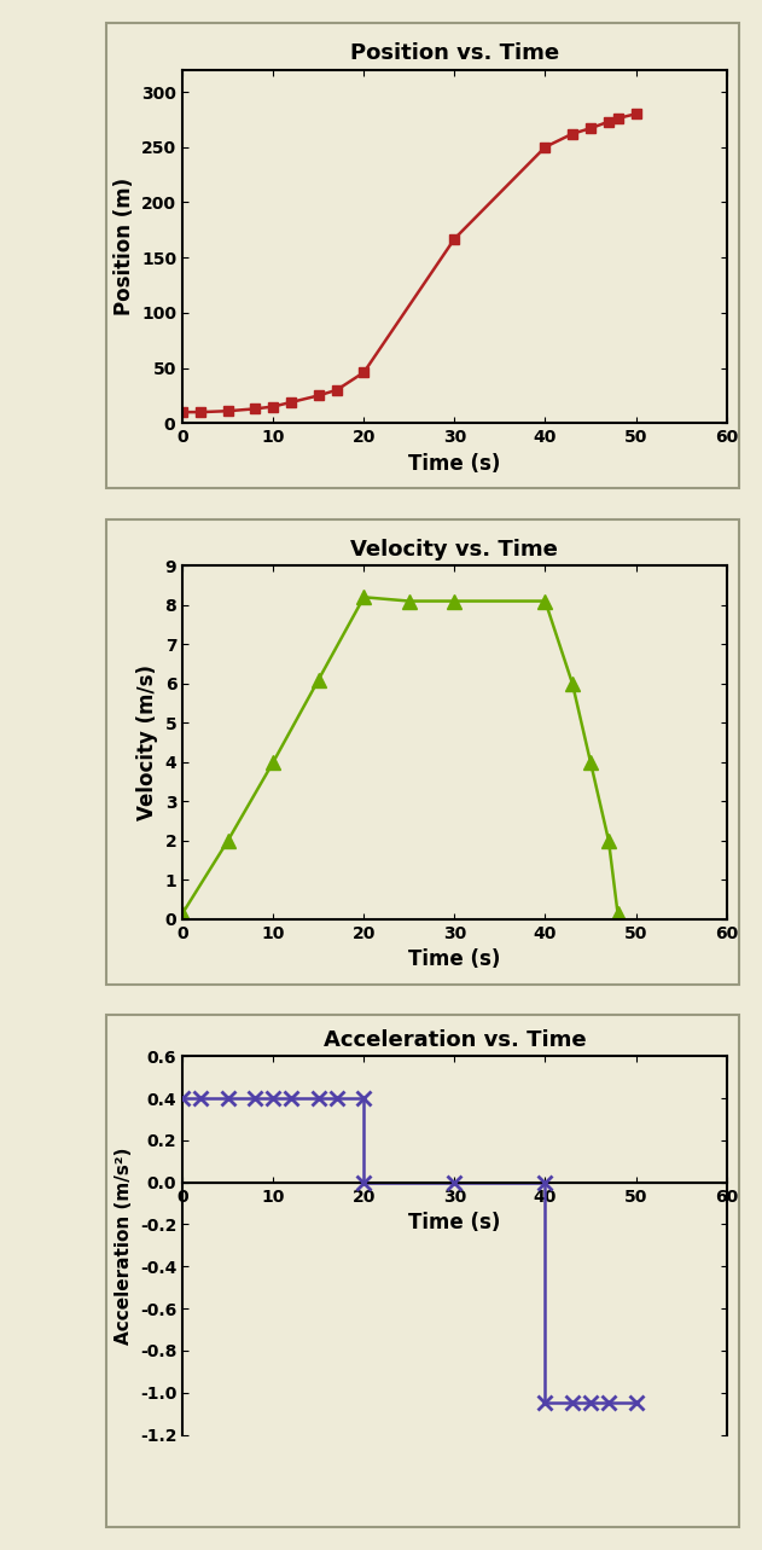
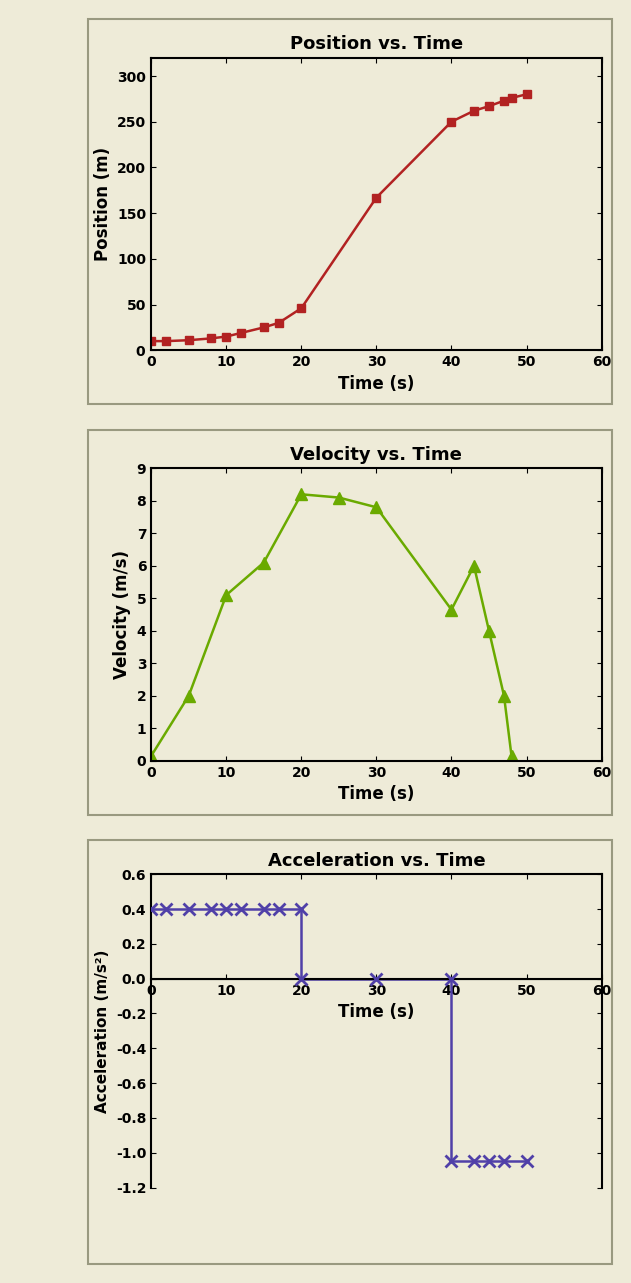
Velocity vs. Time/10: 4.00 -> 5.10
Velocity vs. Time/30: 8.10 -> 7.80
Velocity vs. Time/40: 8.10 -> 4.65
